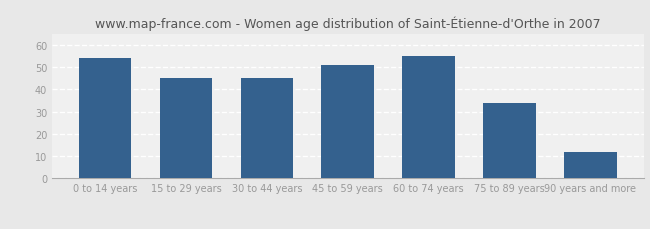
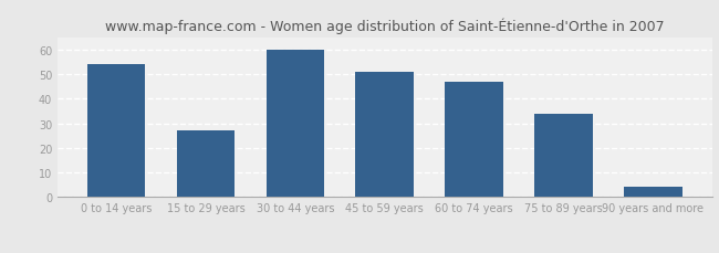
15 to 29 years: 45 -> 27
30 to 44 years: 45 -> 60
60 to 74 years: 55 -> 47
90 years and more: 12 -> 4
